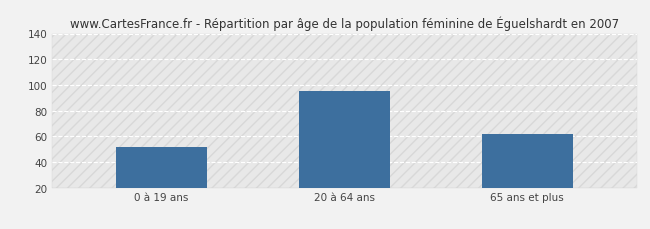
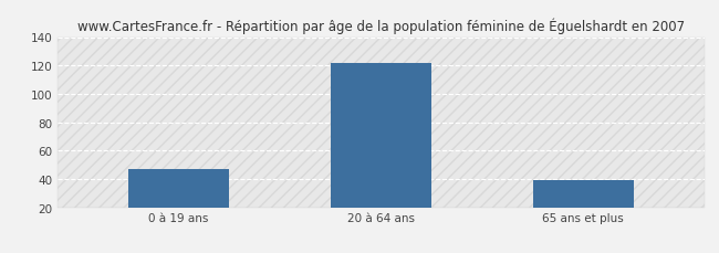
0 à 19 ans: 52 -> 47
20 à 64 ans: 95 -> 122
65 ans et plus: 62 -> 39
